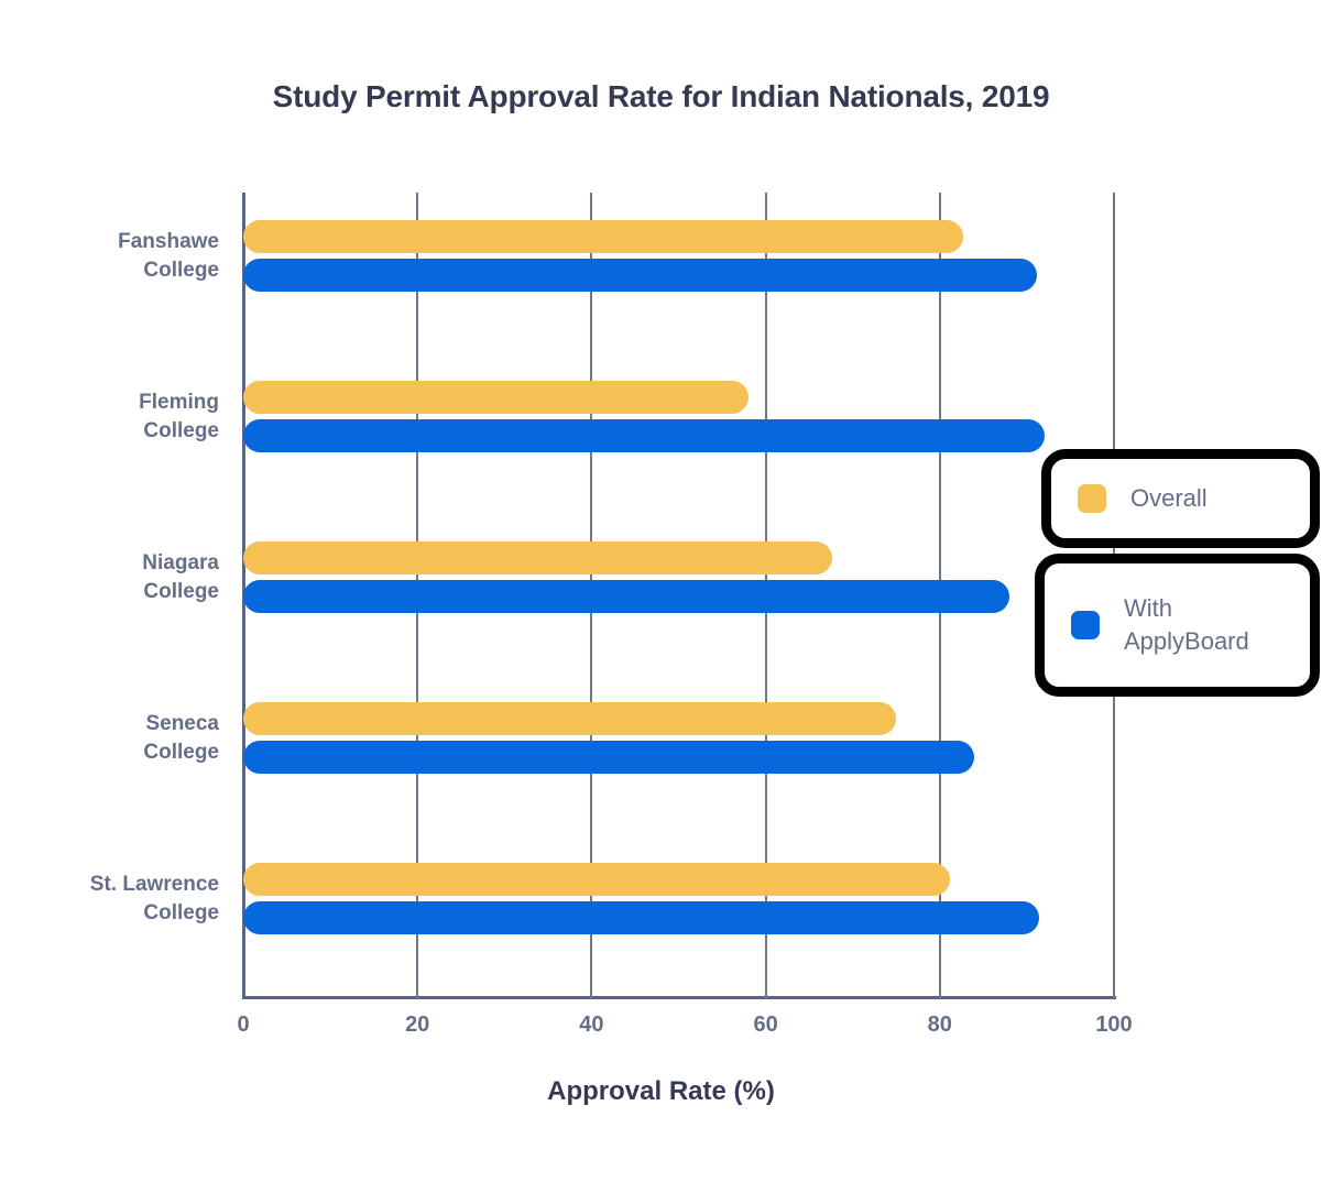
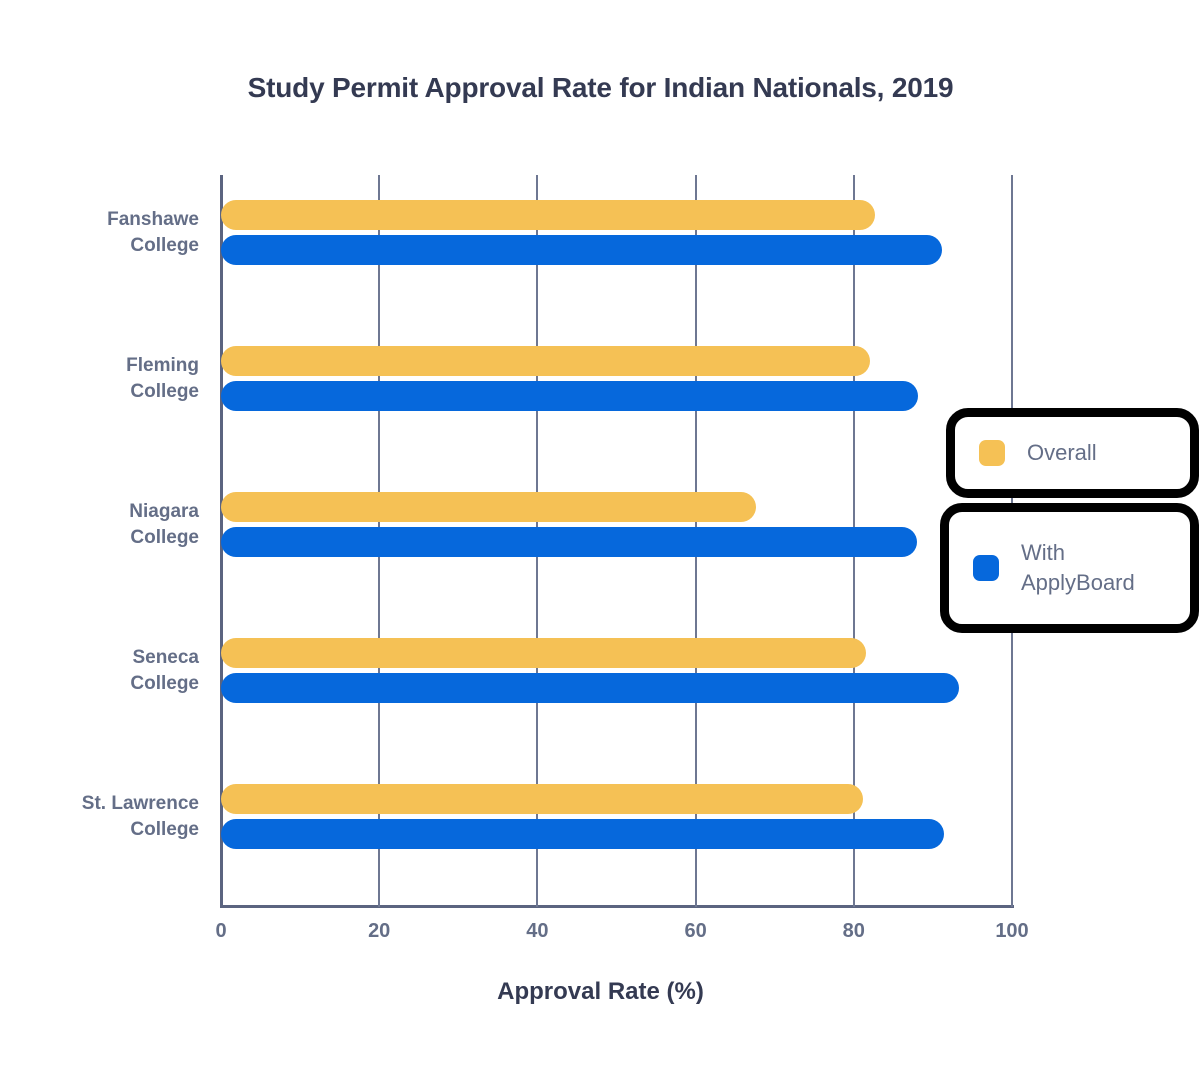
Overall/Fleming College: 58 -> 82
With ApplyBoard/Fleming College: 92 -> 88
Overall/Seneca College: 75 -> 82
With ApplyBoard/Seneca College: 84 -> 93
